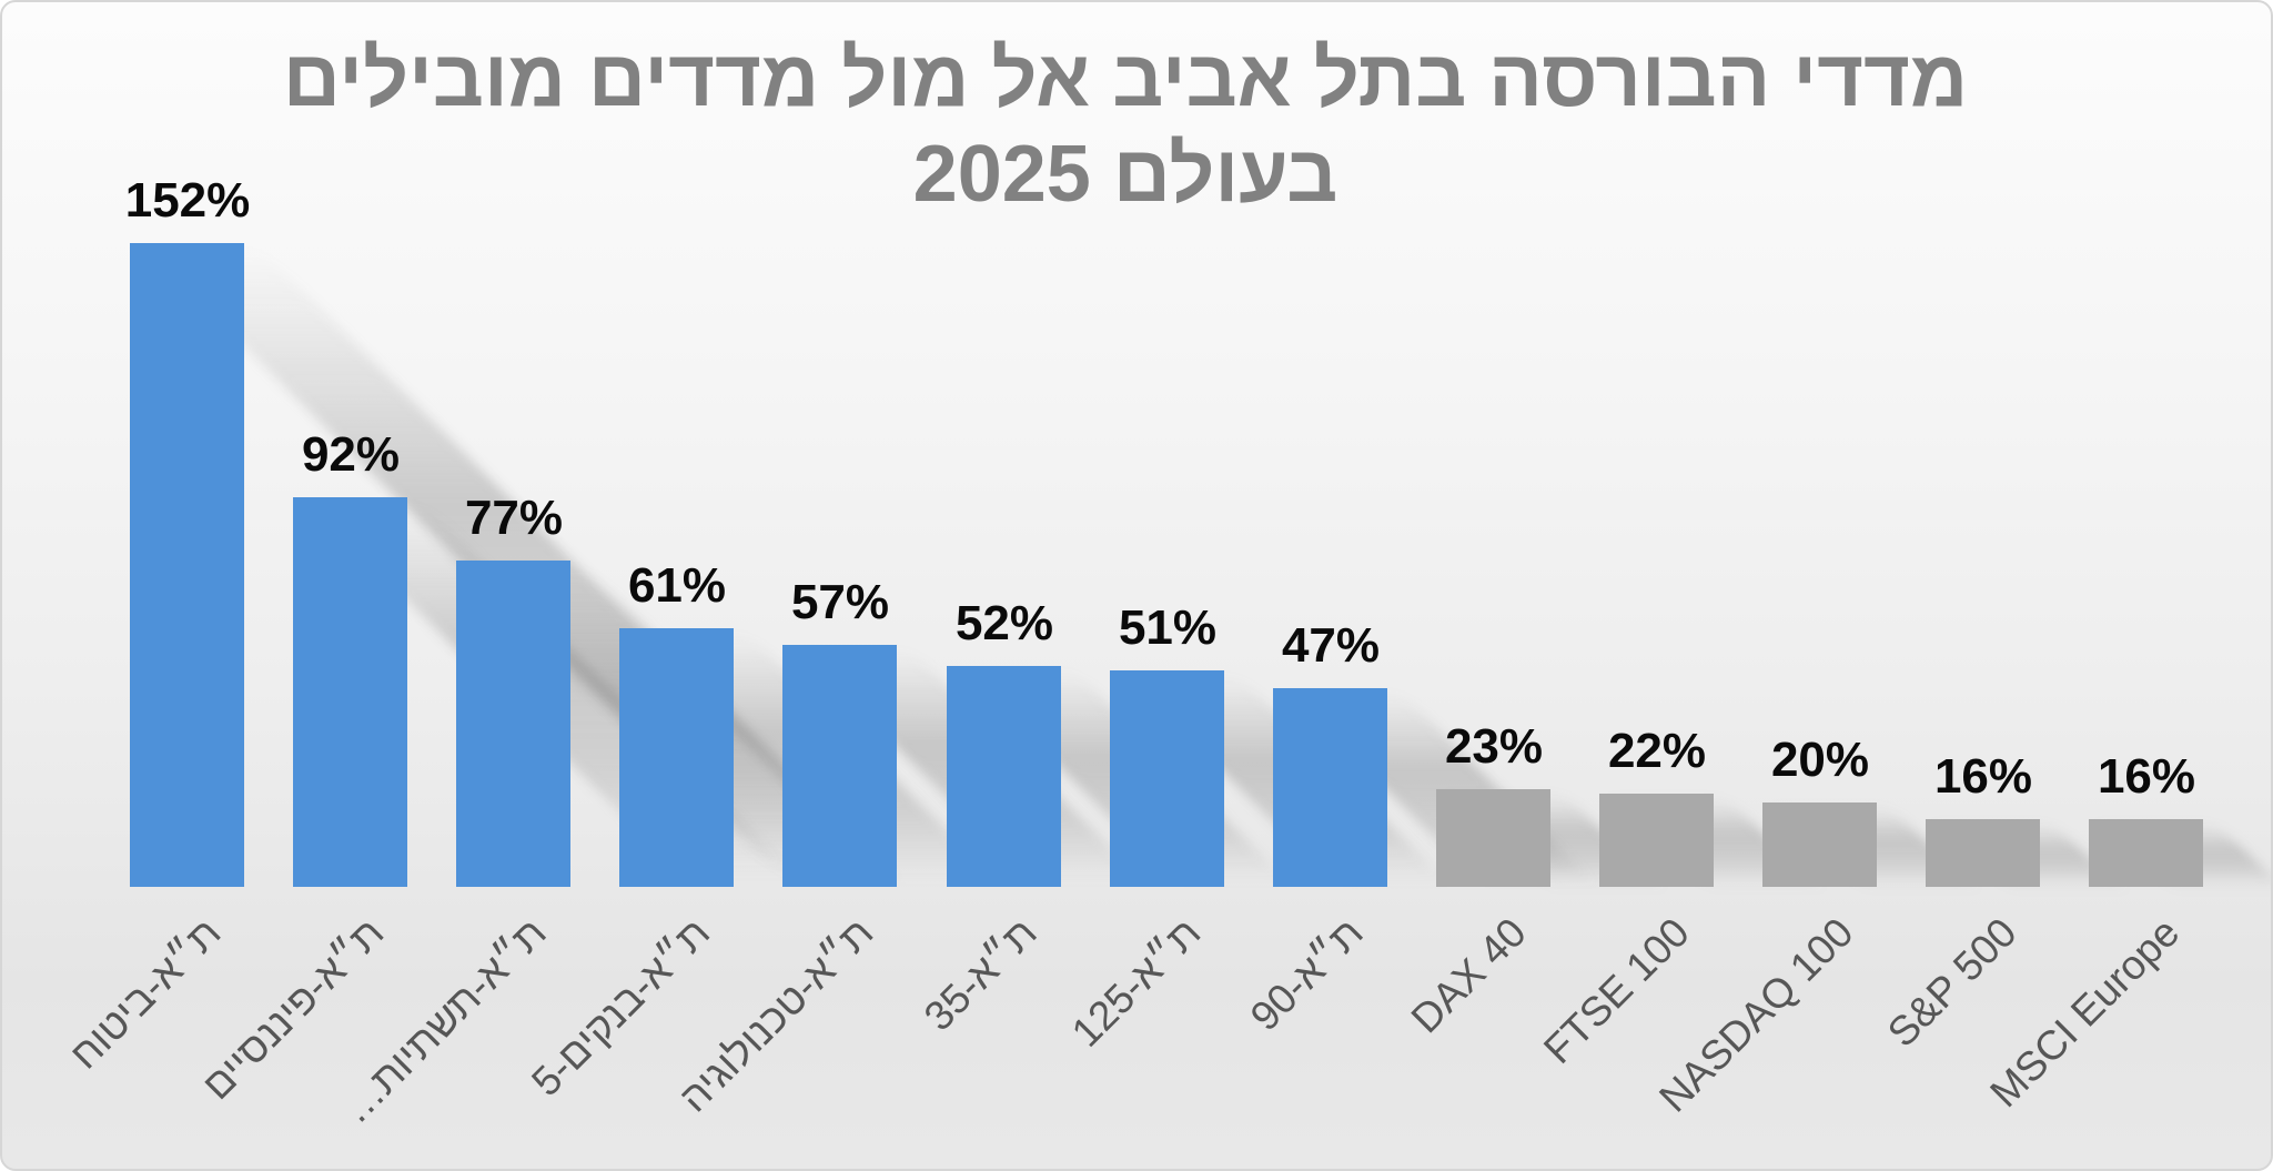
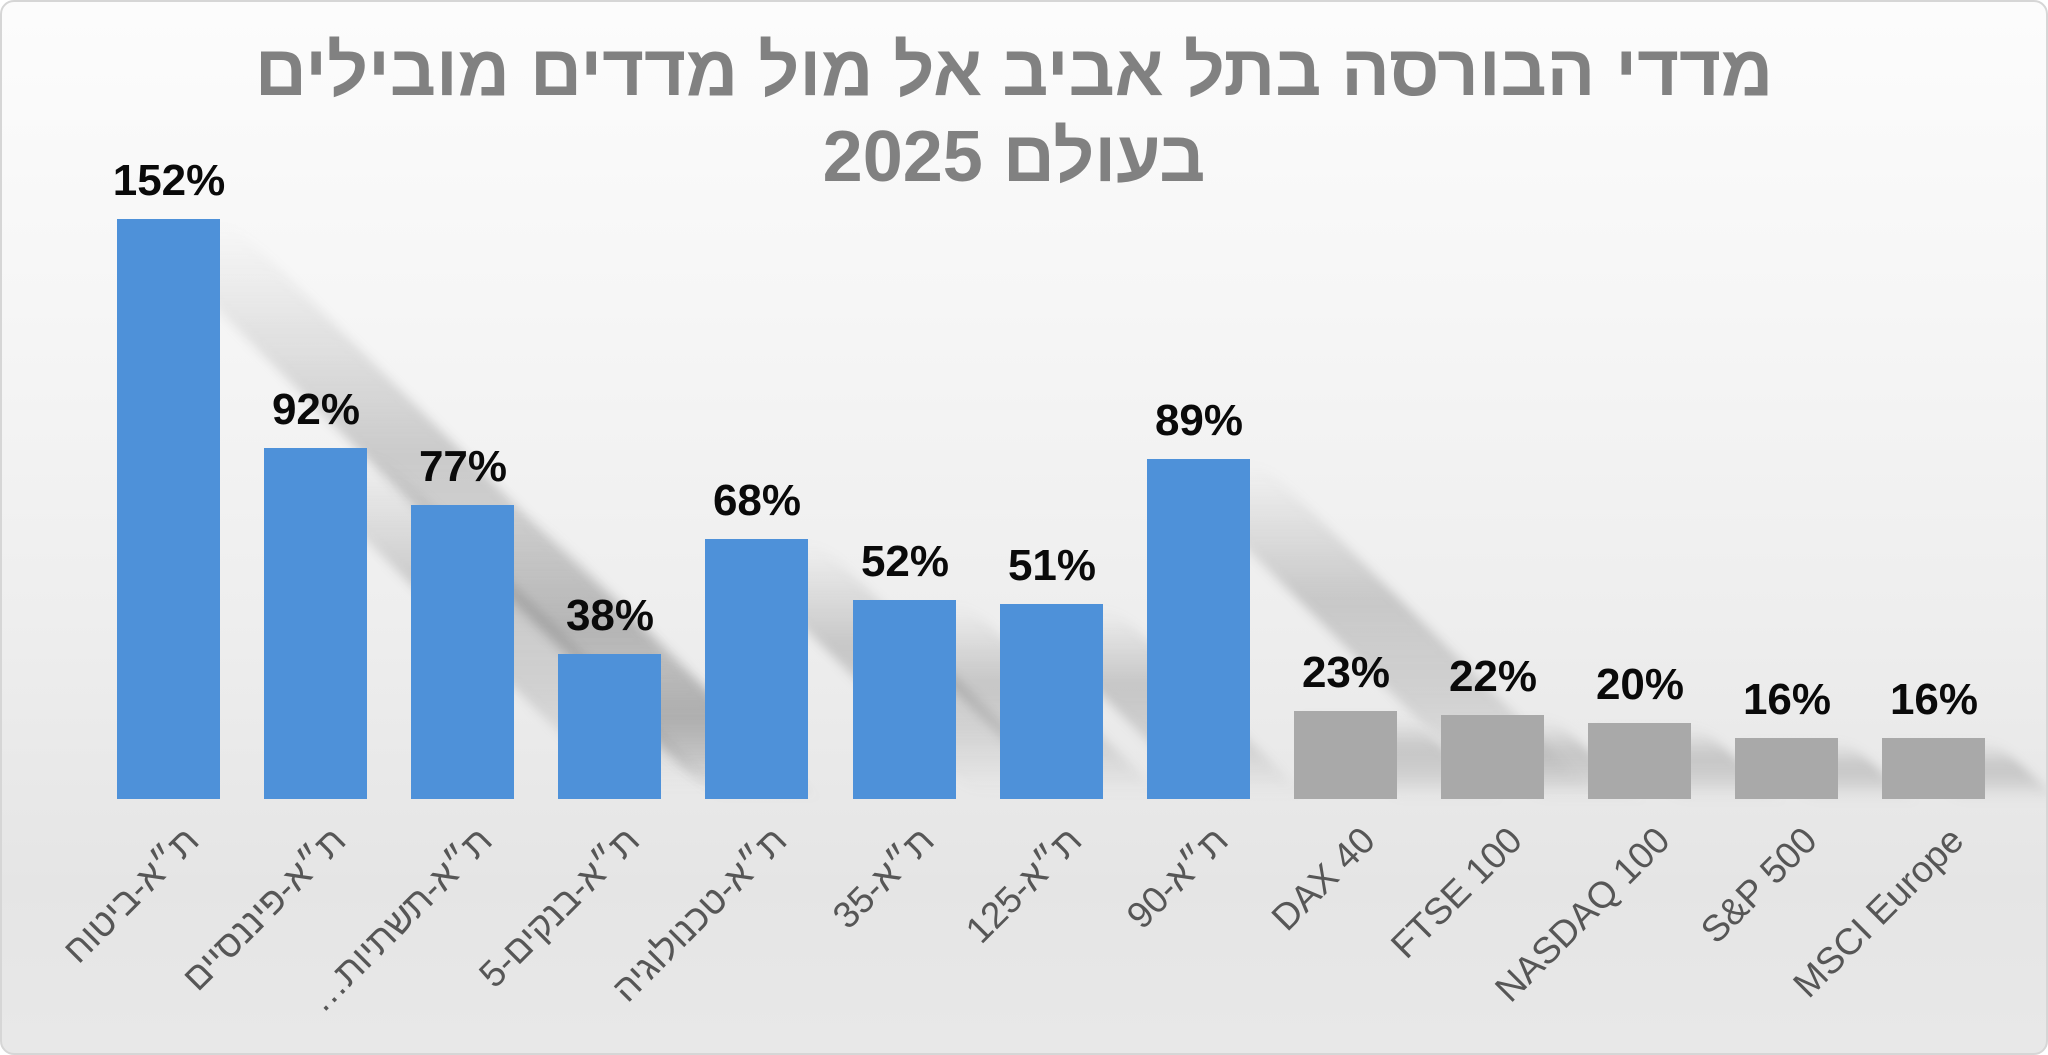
ת״א-בנקים-5: 61% -> 38%
ת״א-טכנולוגיה: 57% -> 68%
ת״א-90: 47% -> 89%
